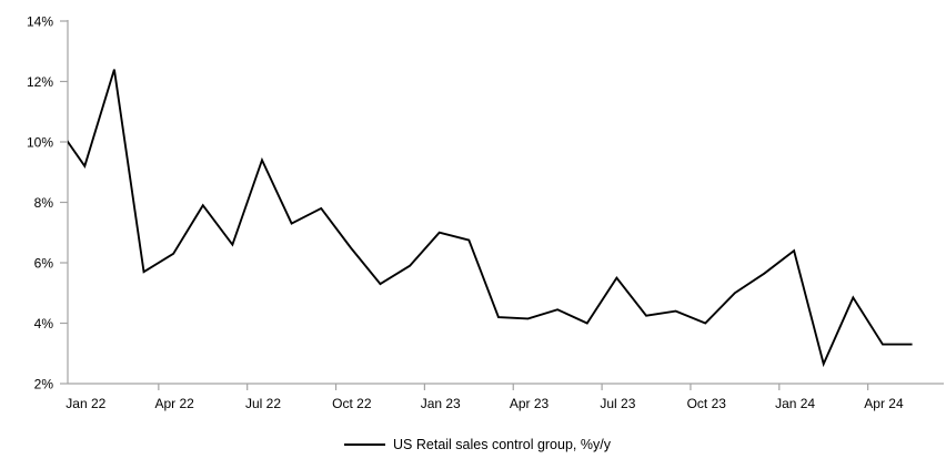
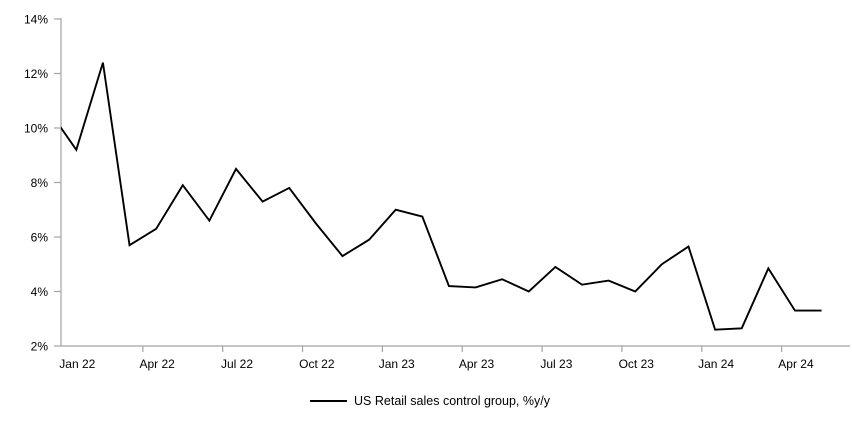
Jul 22: 9.4% -> 8.5%
Jul 23: 5.5% -> 4.9%
Jan 24: 6.4% -> 2.6%
